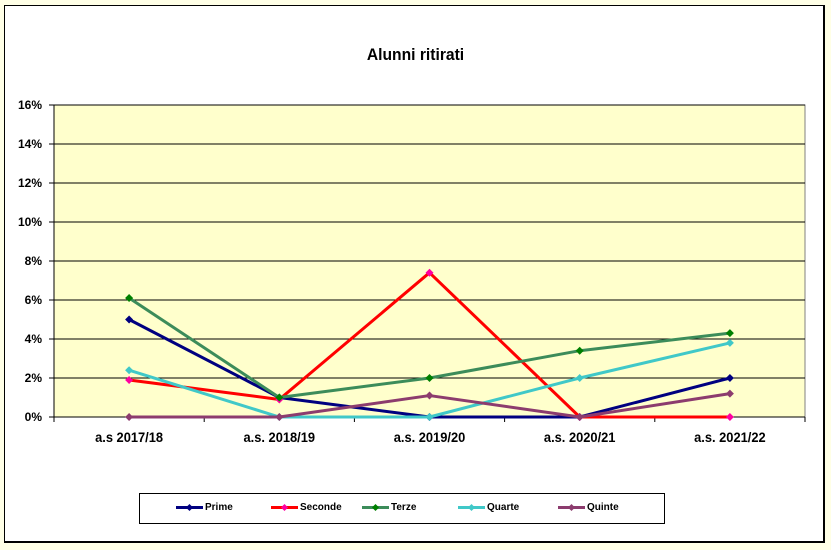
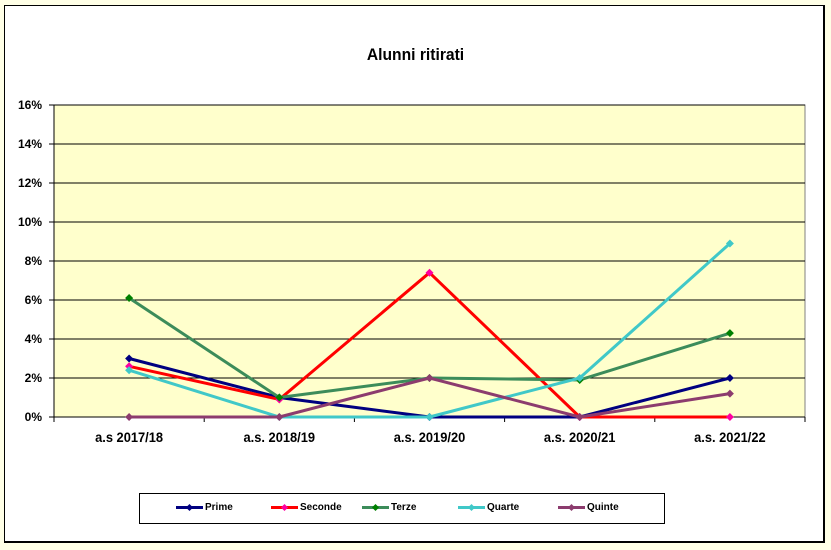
Prime/a.s 2017/18: 5% -> 3%
Seconde/a.s 2017/18: 1.9% -> 2.6%
Quinte/a.s. 2019/20: 1.1% -> 2.0%
Terze/a.s. 2020/21: 3.4% -> 1.9%
Quarte/a.s. 2021/22: 3.8% -> 8.9%
